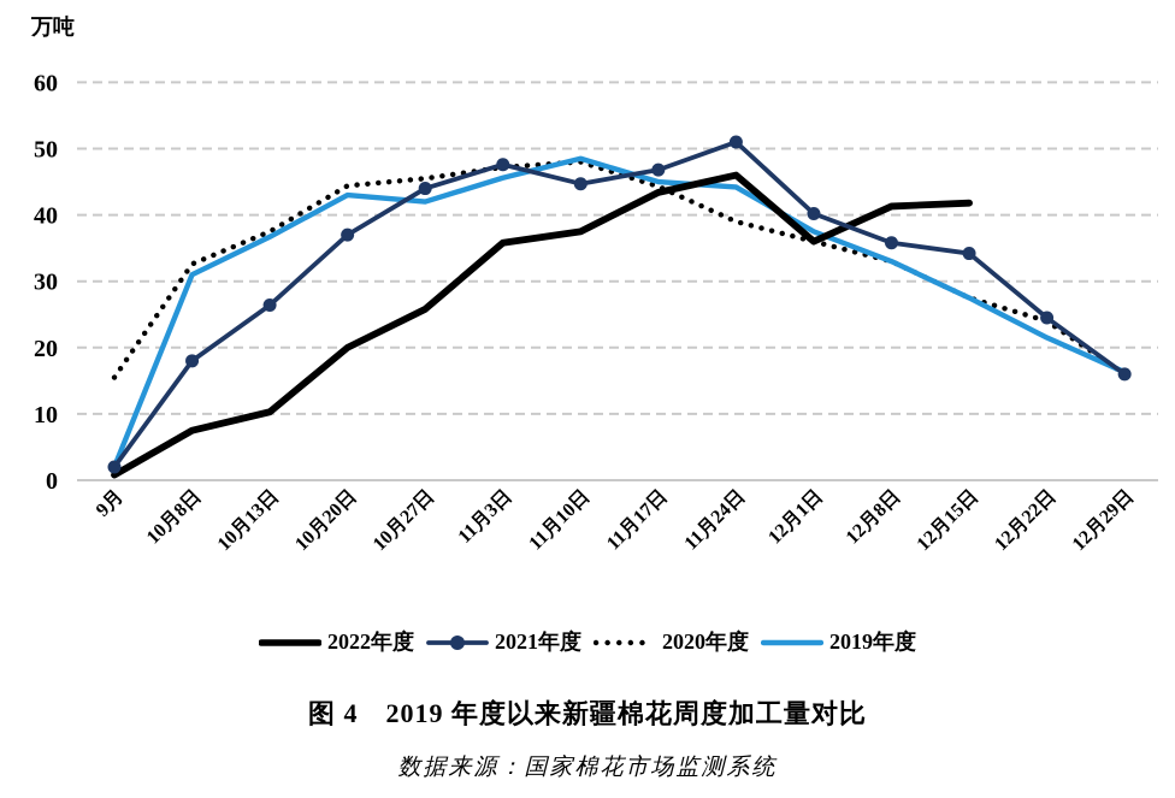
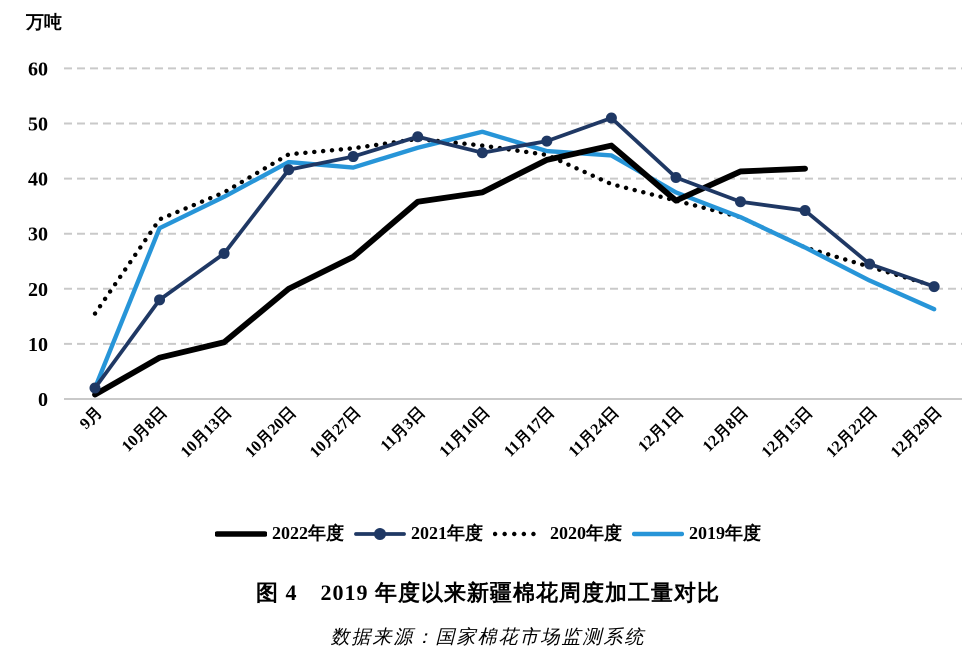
2021年度/10月20日: 37 -> 42
2020年度/11月10日: 48 -> 46
2021年度/12月29日: 16 -> 20
2020年度/12月29日: 16 -> 20
